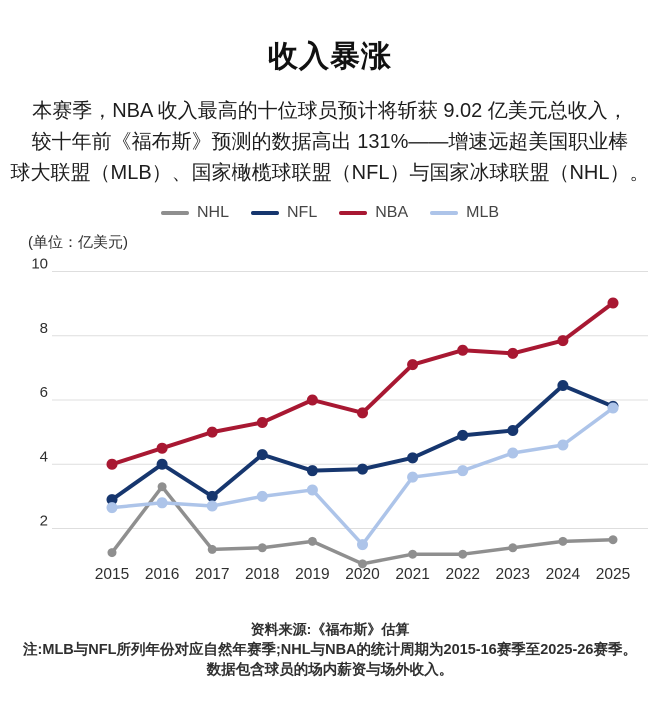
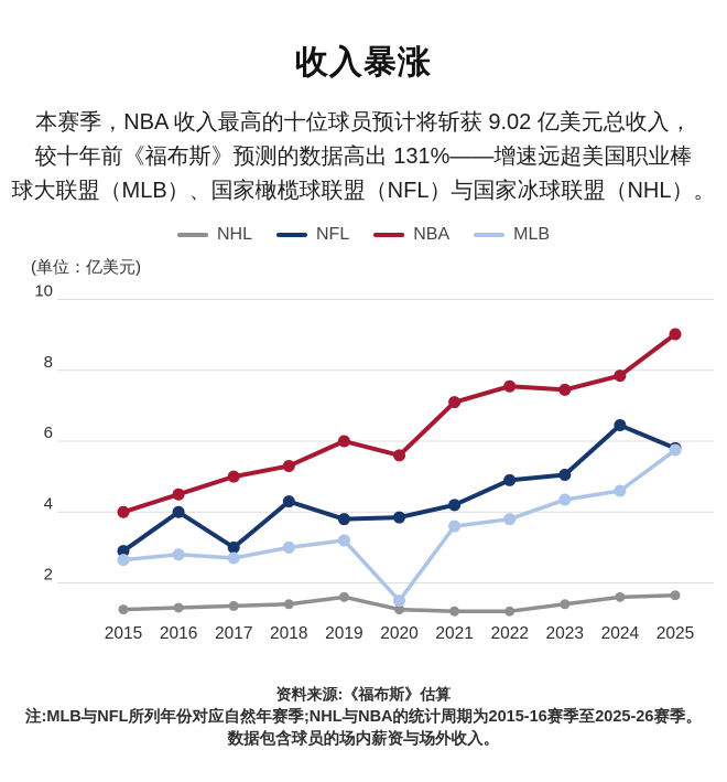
NHL/2016: 3.3 -> 1.3
NHL/2020: 0.9 -> 1.2
